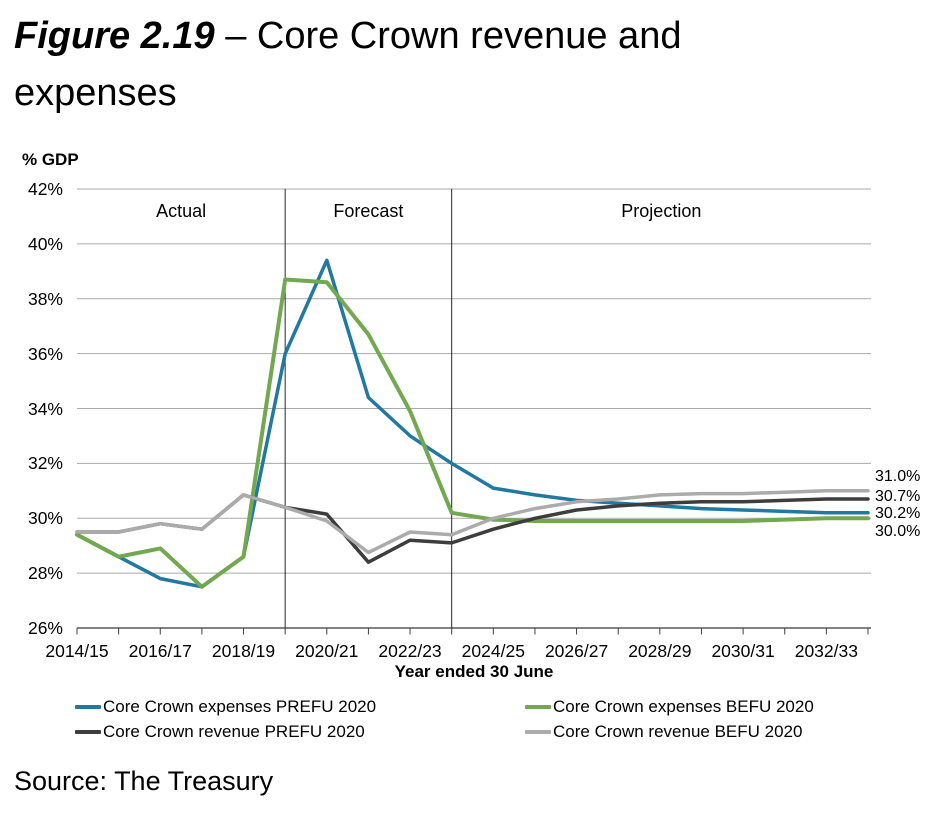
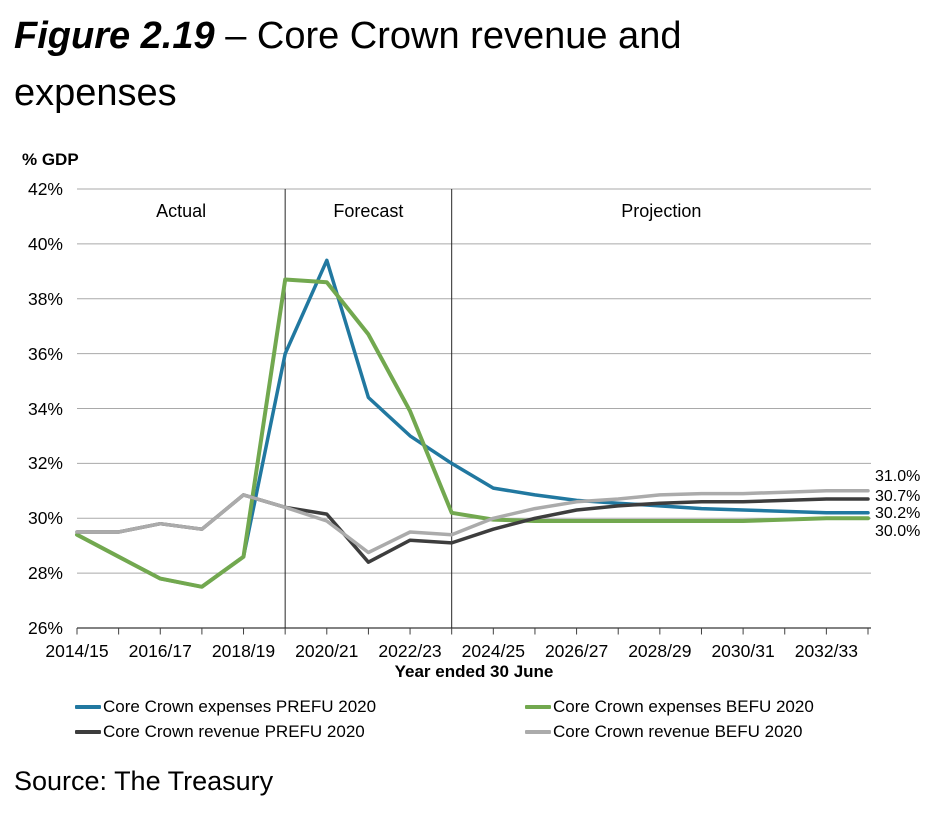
Core Crown expenses BEFU 2020/2016/17: 28.9% -> 27.8%
